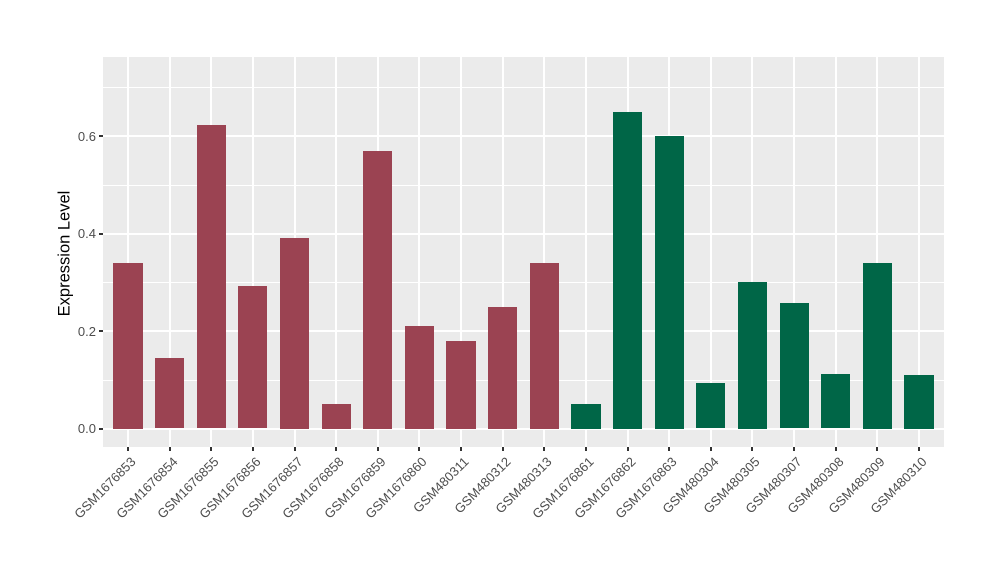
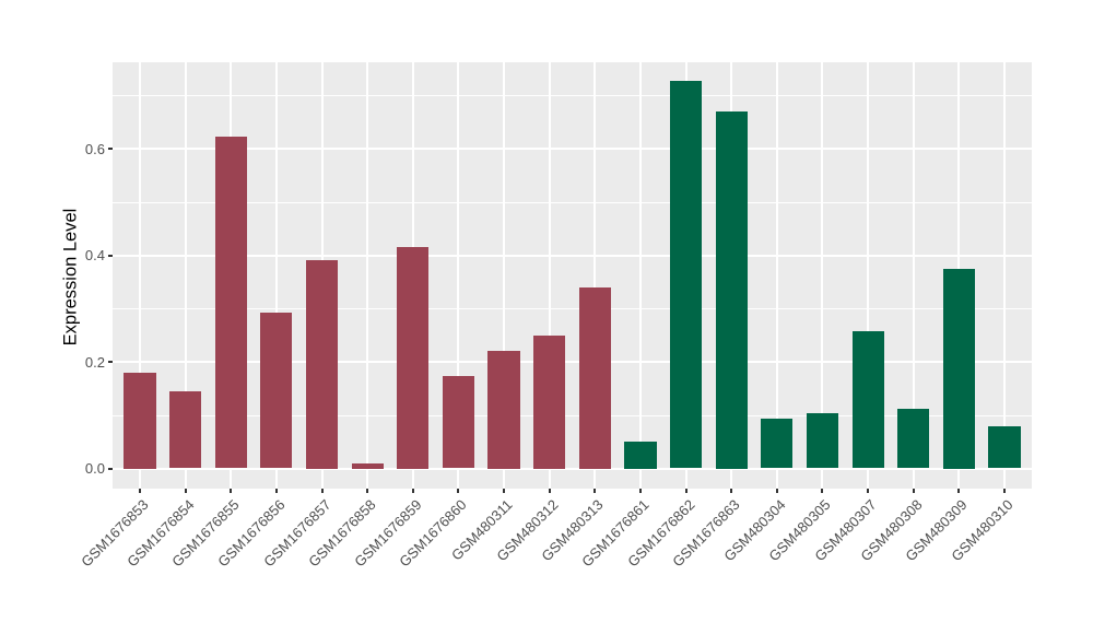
GSM1676853: 0.34 -> 0.18
GSM1676858: 0.05 -> 0.01
GSM1676859: 0.57 -> 0.41
GSM1676860: 0.21 -> 0.17
GSM480311: 0.18 -> 0.22
GSM1676862: 0.65 -> 0.73
GSM1676863: 0.60 -> 0.67
GSM480305: 0.30 -> 0.10
GSM480309: 0.34 -> 0.38
GSM480310: 0.11 -> 0.08
